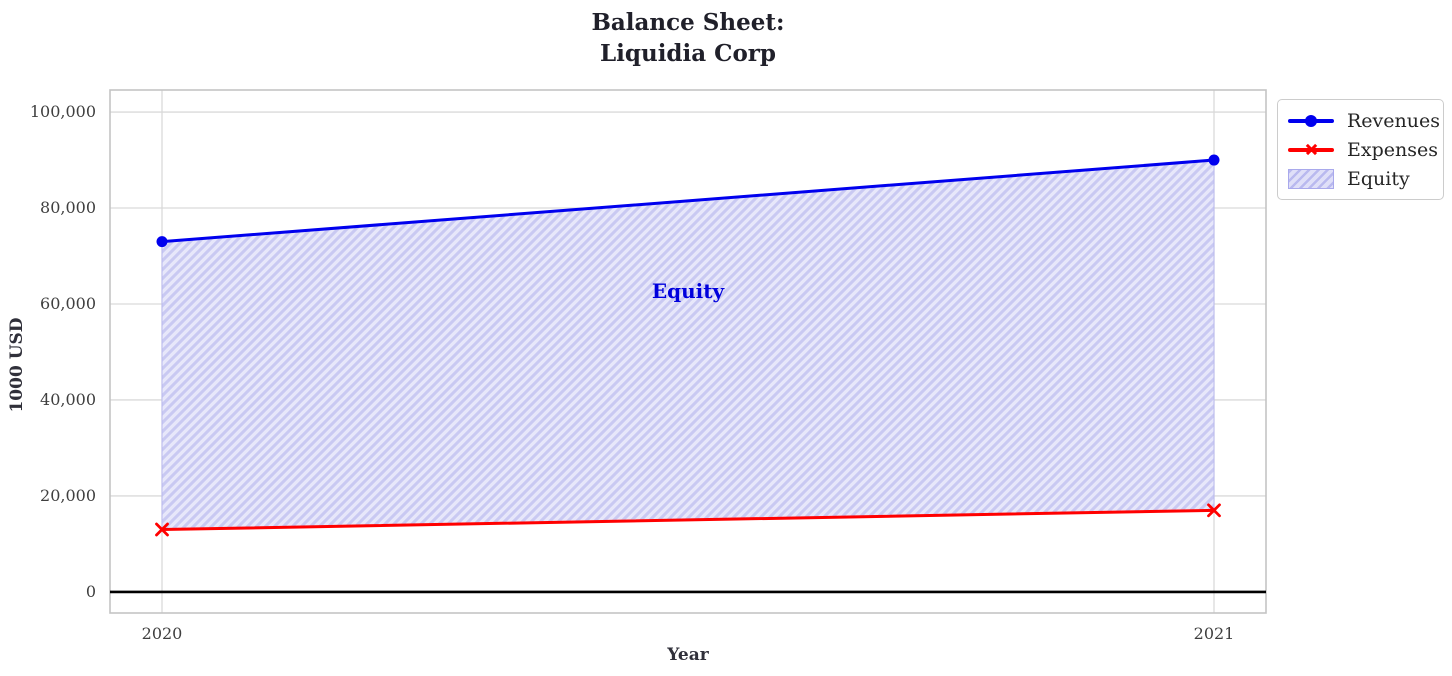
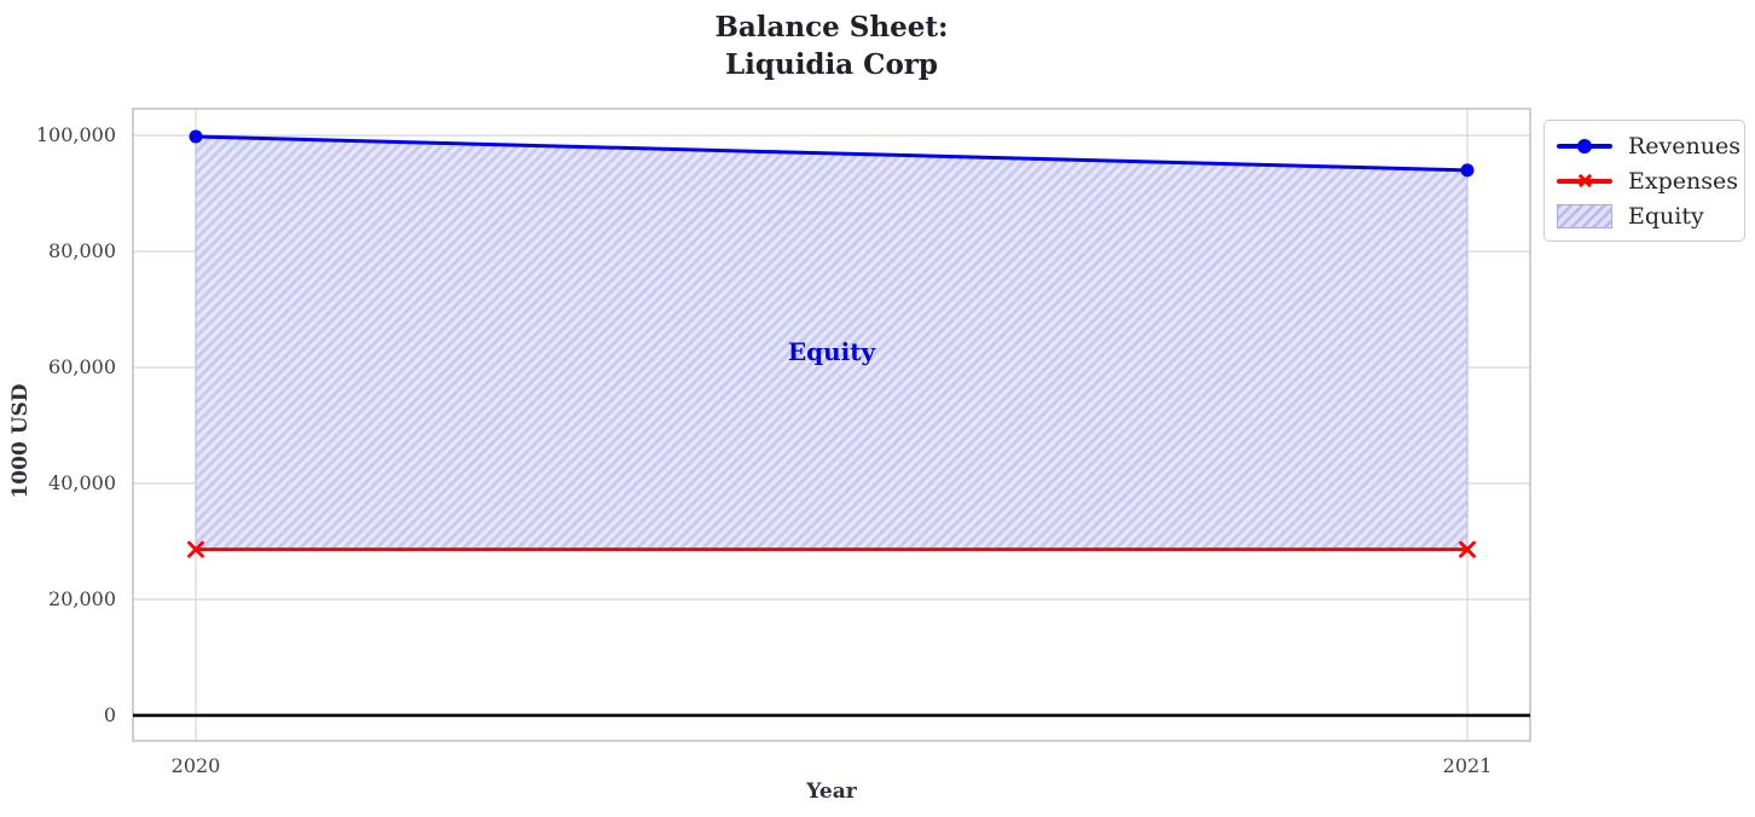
Revenues/2020: 73000 -> 100000
Expenses/2020: 13000 -> 29000
Revenues/2021: 90000 -> 94000
Expenses/2021: 17000 -> 29000
